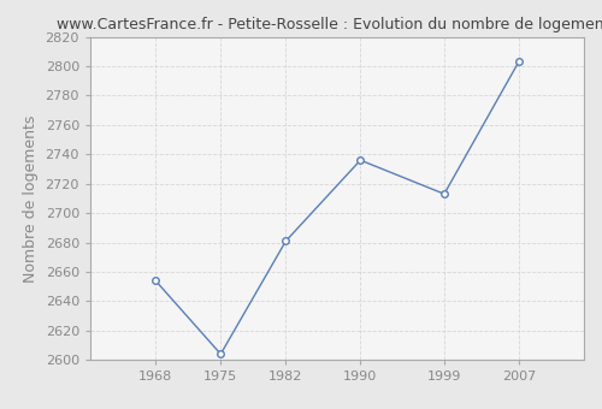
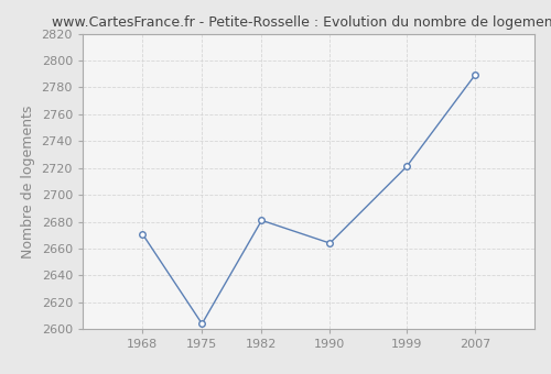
1968: 2654 -> 2671
1990: 2736 -> 2664
1999: 2713 -> 2721
2007: 2803 -> 2789
